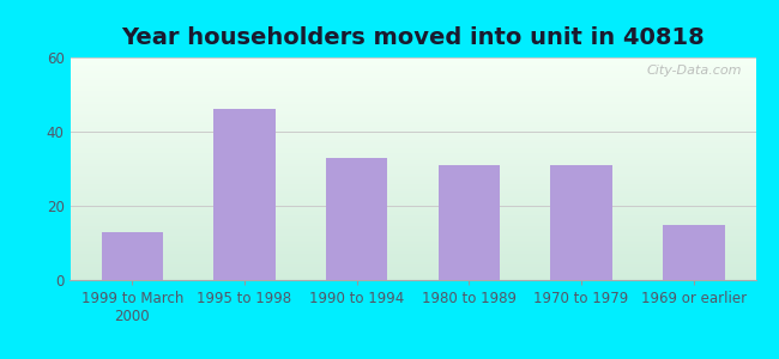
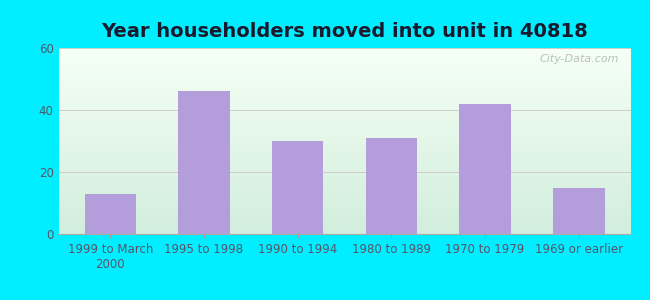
1990 to 1994: 33 -> 30
1970 to 1979: 31 -> 42
